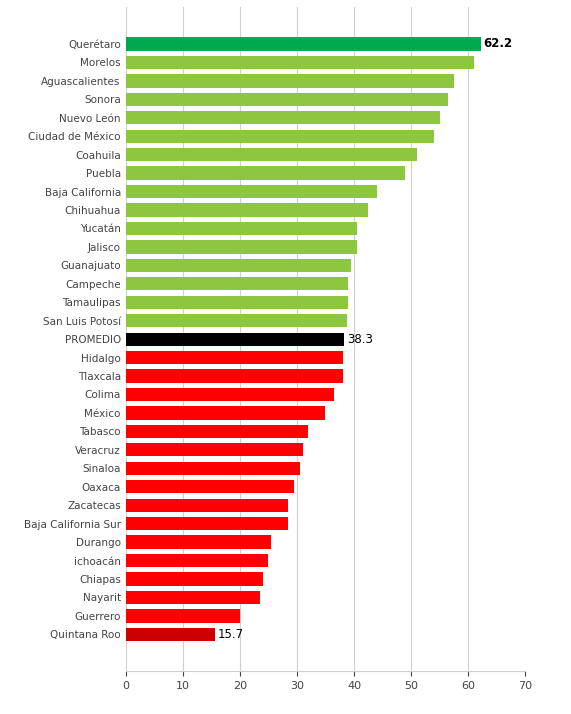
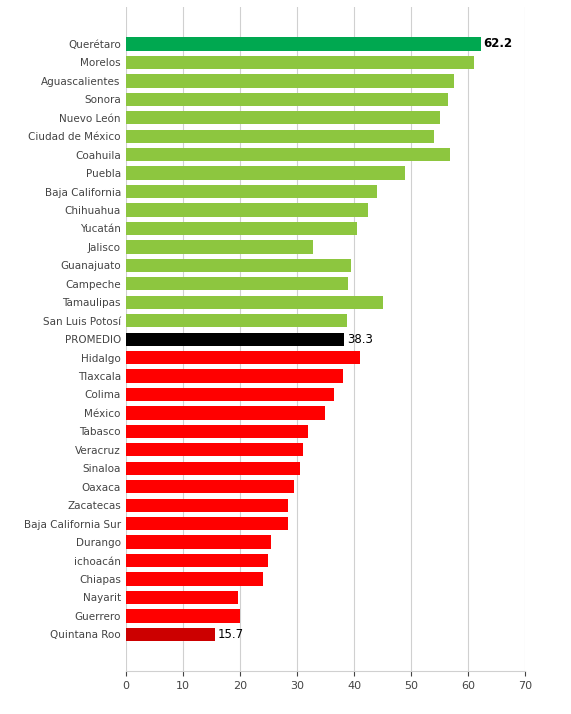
Coahuila: 51.0 -> 56.8
Jalisco: 40.5 -> 32.8
Tamaulipas: 39.0 -> 45.0
Hidalgo: 38.0 -> 41.0
Nayarit: 23.5 -> 19.6
